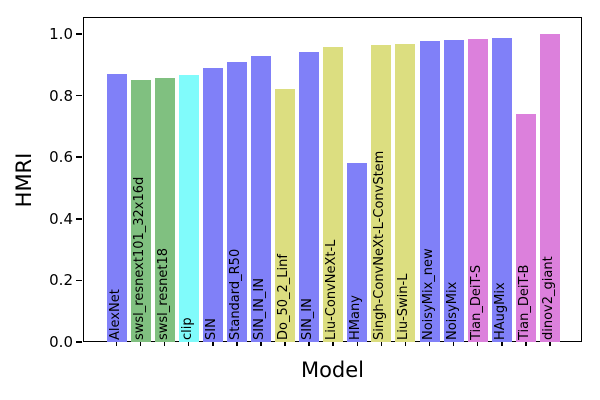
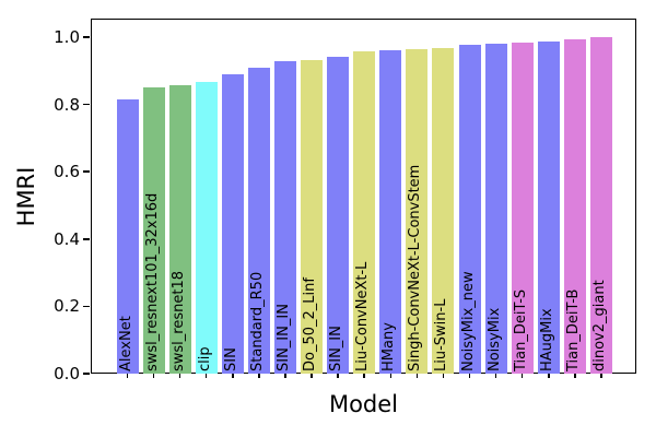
AlexNet: 0.87 -> 0.81
Do_50_2_Linf: 0.82 -> 0.93
HMany: 0.58 -> 0.96
Tian_DeiT-B: 0.74 -> 0.99
